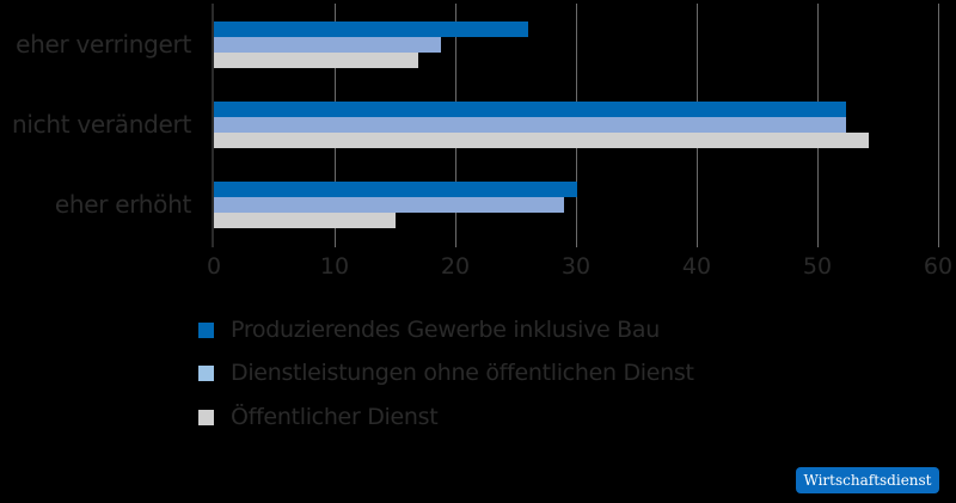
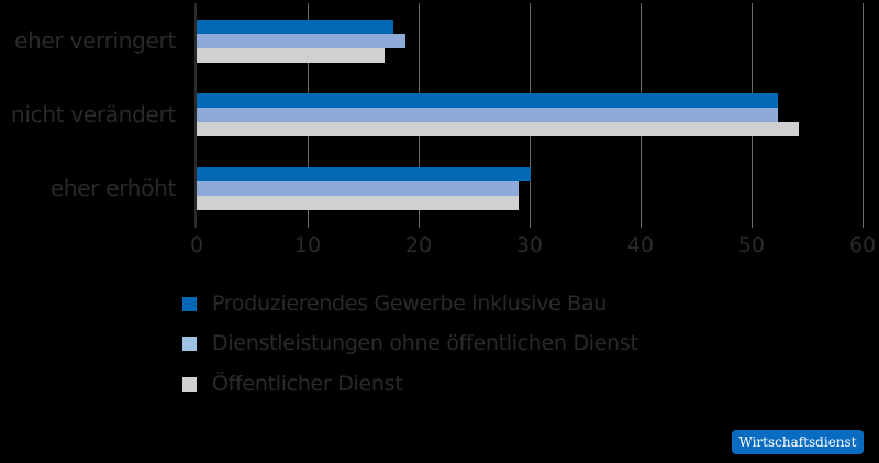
Produzierendes Gewerbe inklusive Bau/eher verringert: 26 -> 18
Öffentlicher Dienst/eher erhöht: 15 -> 29
